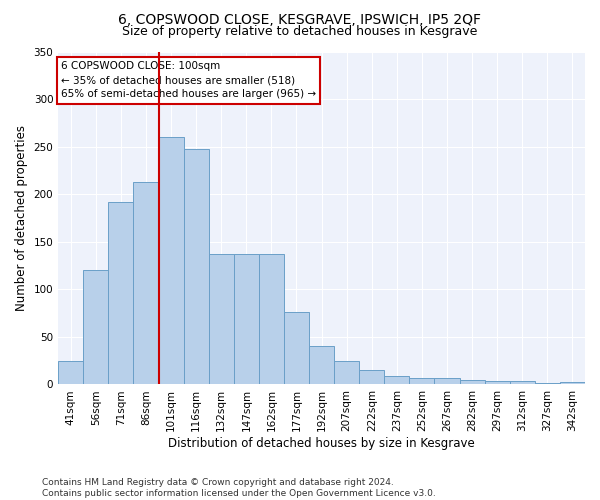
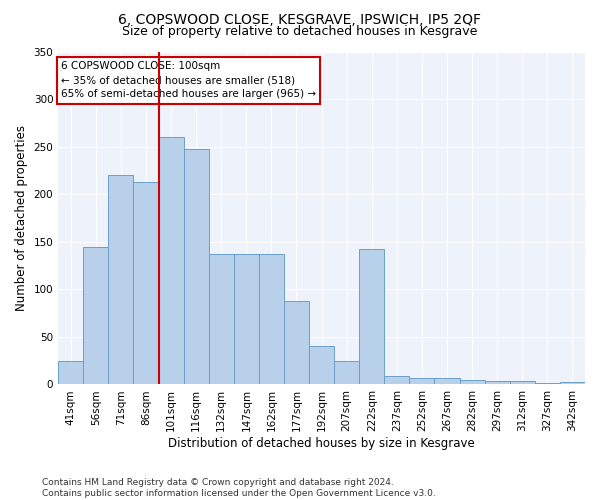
56sqm: 120 -> 144
71sqm: 192 -> 220
177sqm: 76 -> 88
222sqm: 15 -> 142
